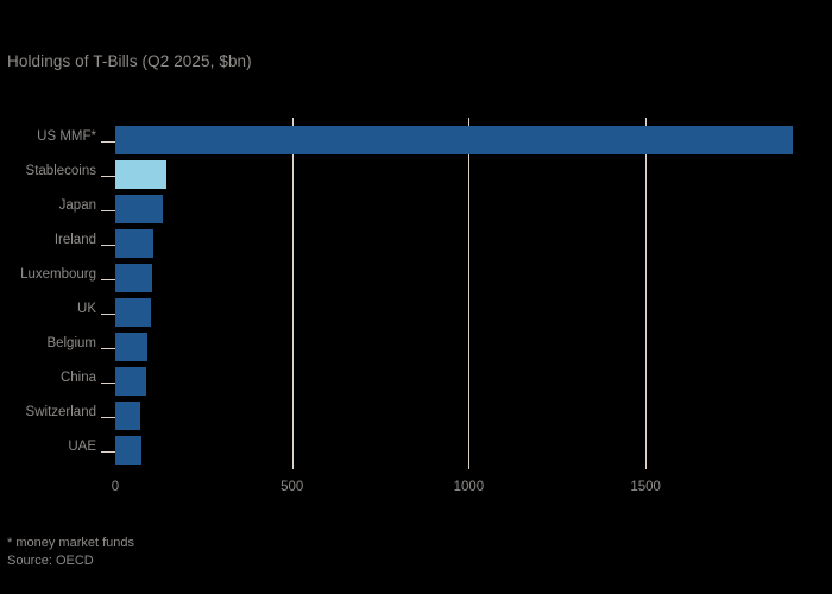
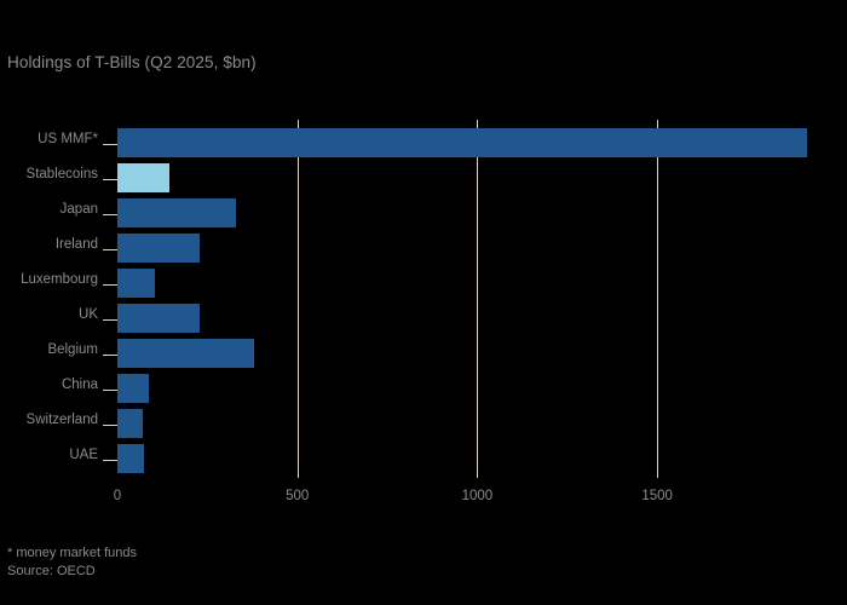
Japan: 140 -> 330
Ireland: 110 -> 230
UK: 100 -> 230
Belgium: 90 -> 380
